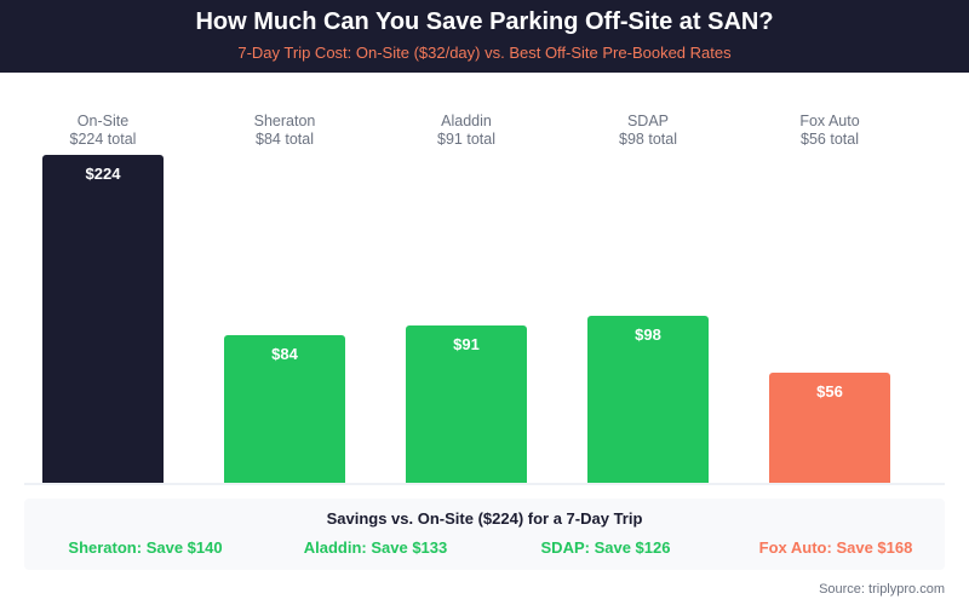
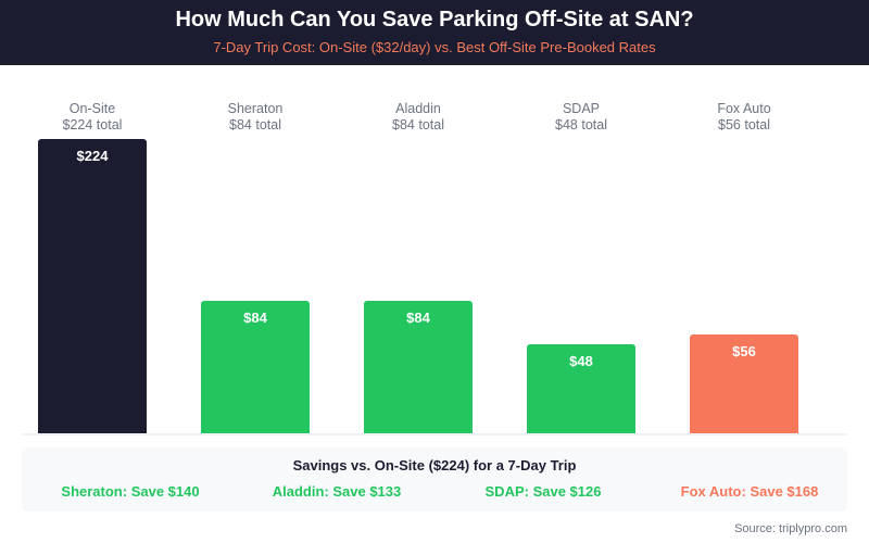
Aladdin: $91 -> $84
SDAP: $98 -> $48
